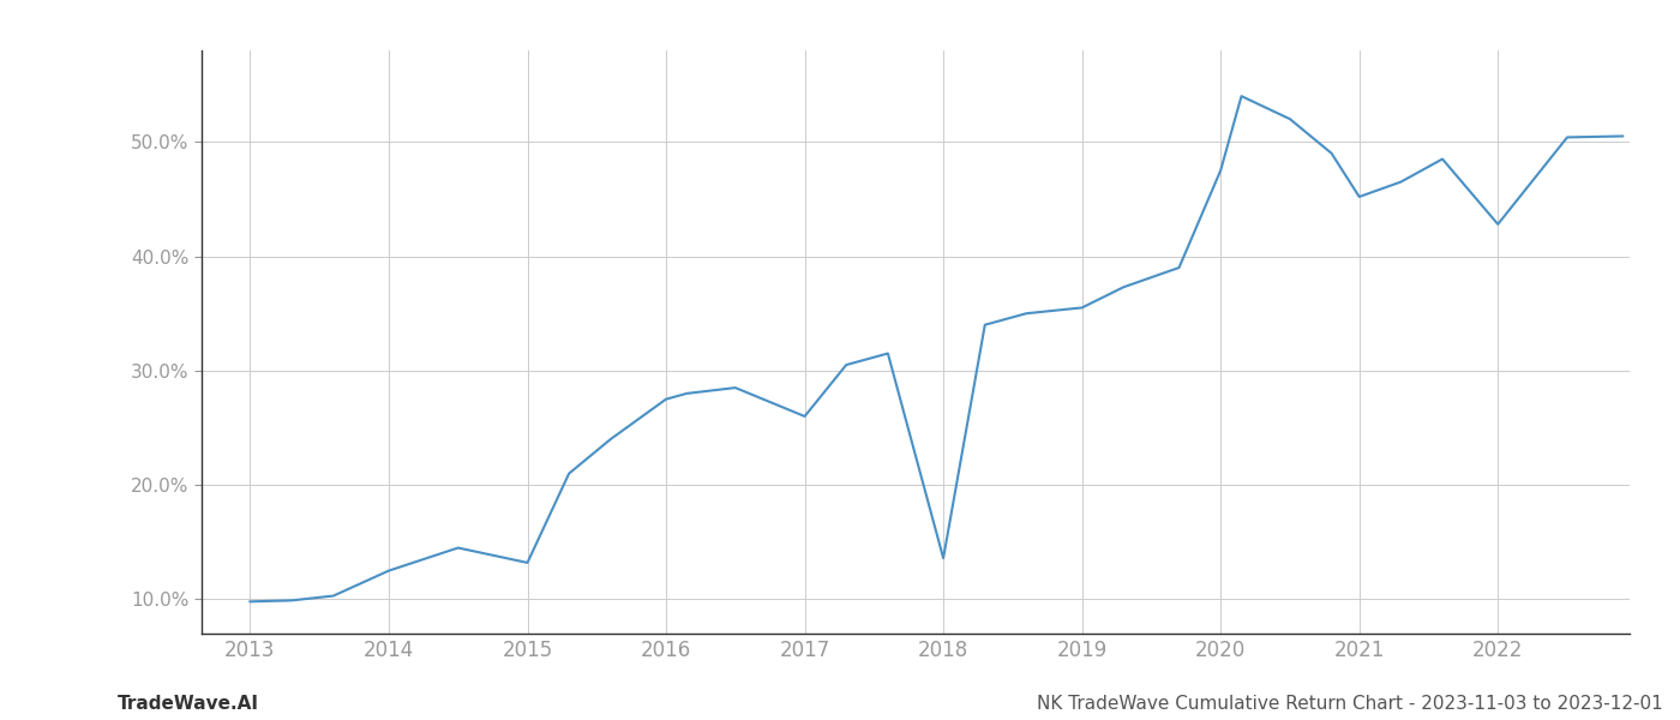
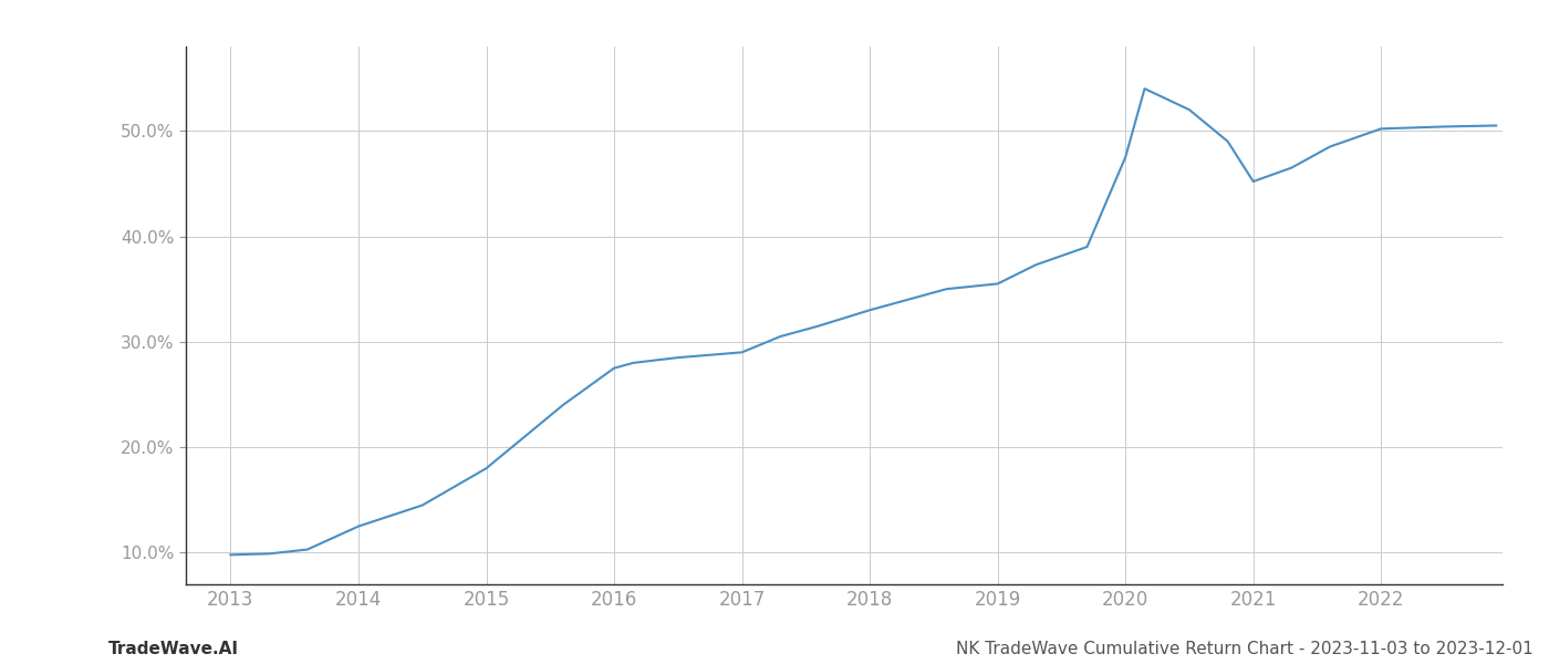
2015: 13.2% -> 18.0%
2017: 26.0% -> 29.0%
2018: 13.6% -> 33.0%
2022: 42.8% -> 50.2%
